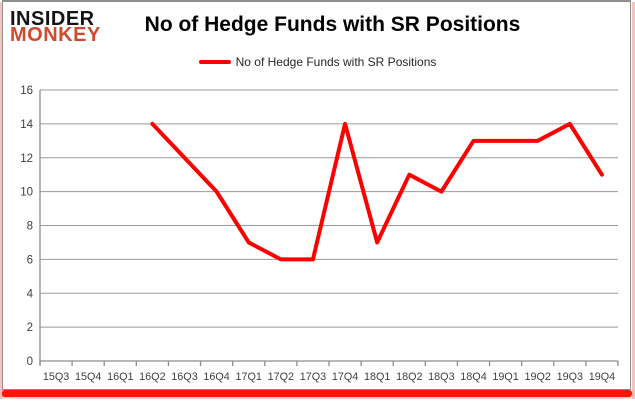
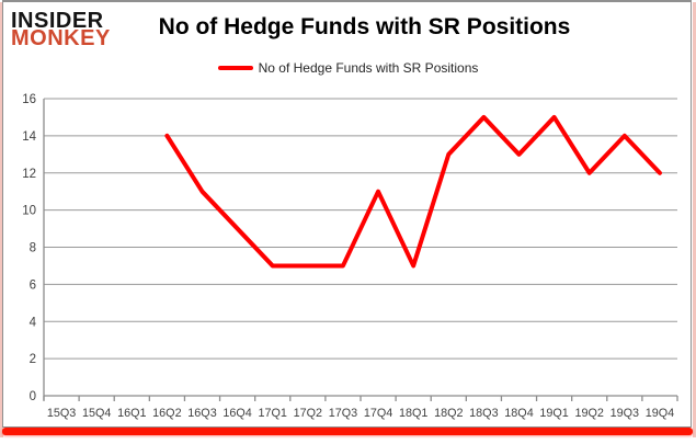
16Q3: 12 -> 11
16Q4: 10 -> 9
17Q2: 6 -> 7
17Q3: 6 -> 7
17Q4: 14 -> 11
18Q2: 11 -> 13
18Q3: 10 -> 15
19Q1: 13 -> 15
19Q2: 13 -> 12
19Q4: 11 -> 12
